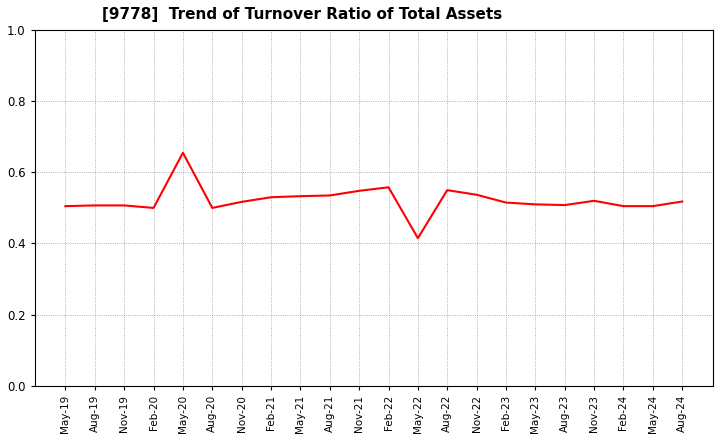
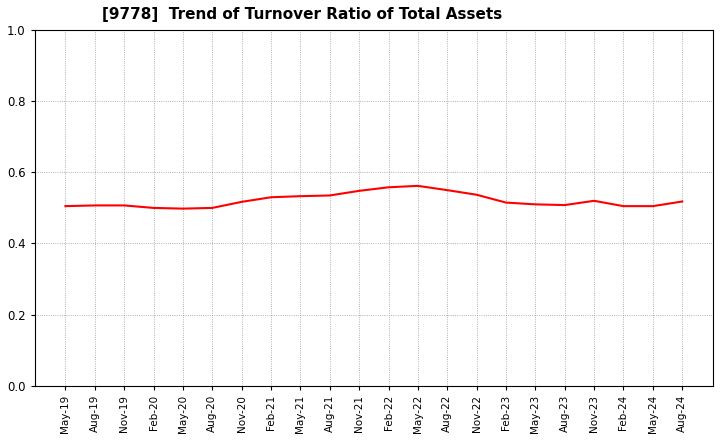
May-20: 0.655 -> 0.498
May-22: 0.415 -> 0.562
